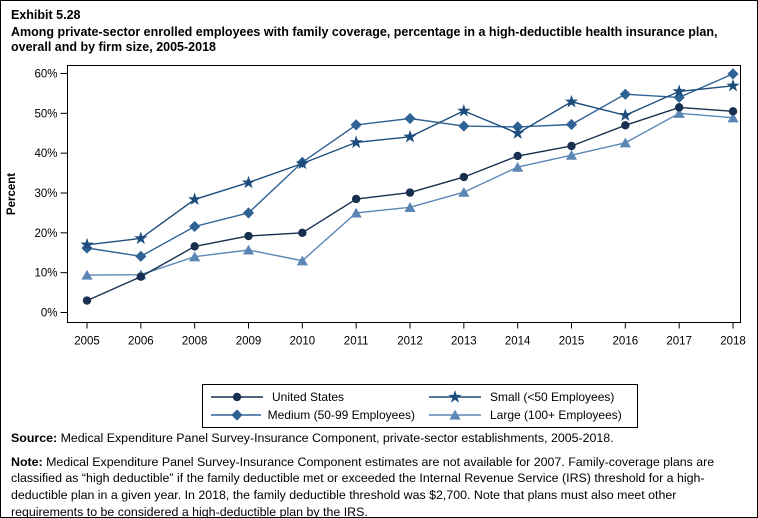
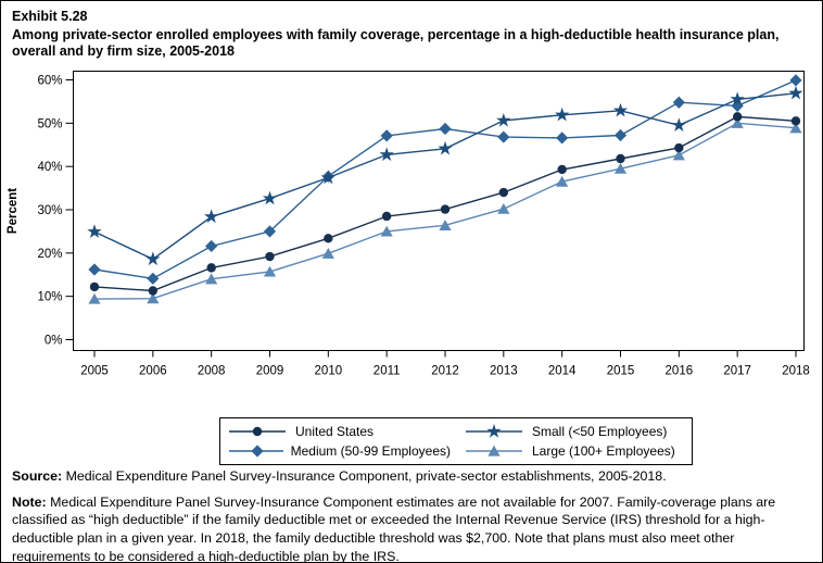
United States/2005: 3% -> 12%
Small (<50 Employees)/2005: 17% -> 25%
United States/2006: 9% -> 11%
United States/2010: 20% -> 23%
Large (100+ Employees)/2010: 13% -> 20%
Small (<50 Employees)/2014: 45% -> 52%
United States/2016: 47% -> 44%
